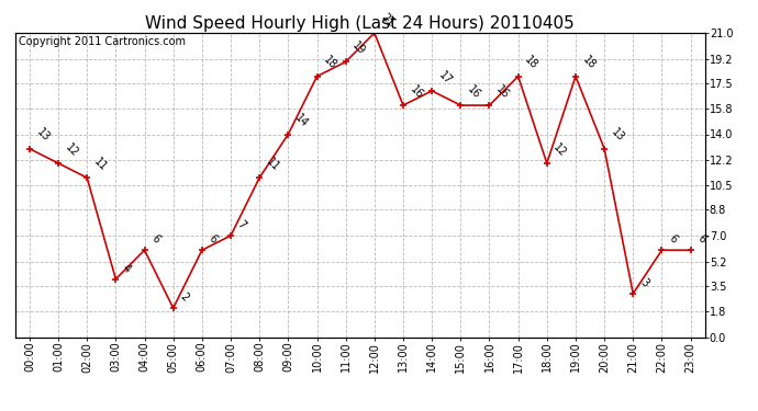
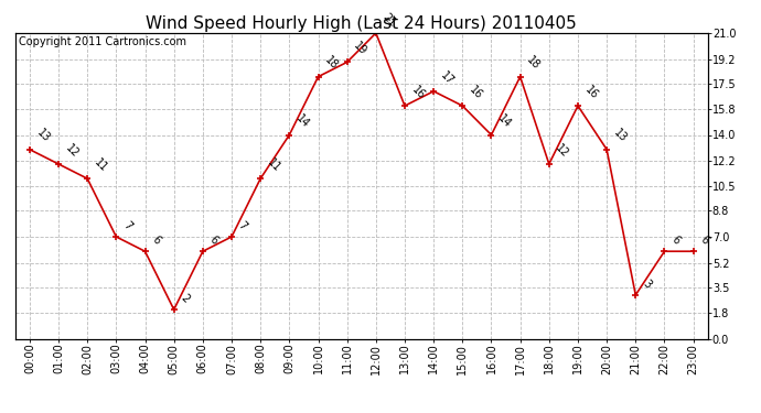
03:00: 4 -> 7
16:00: 16 -> 14
19:00: 18 -> 16
